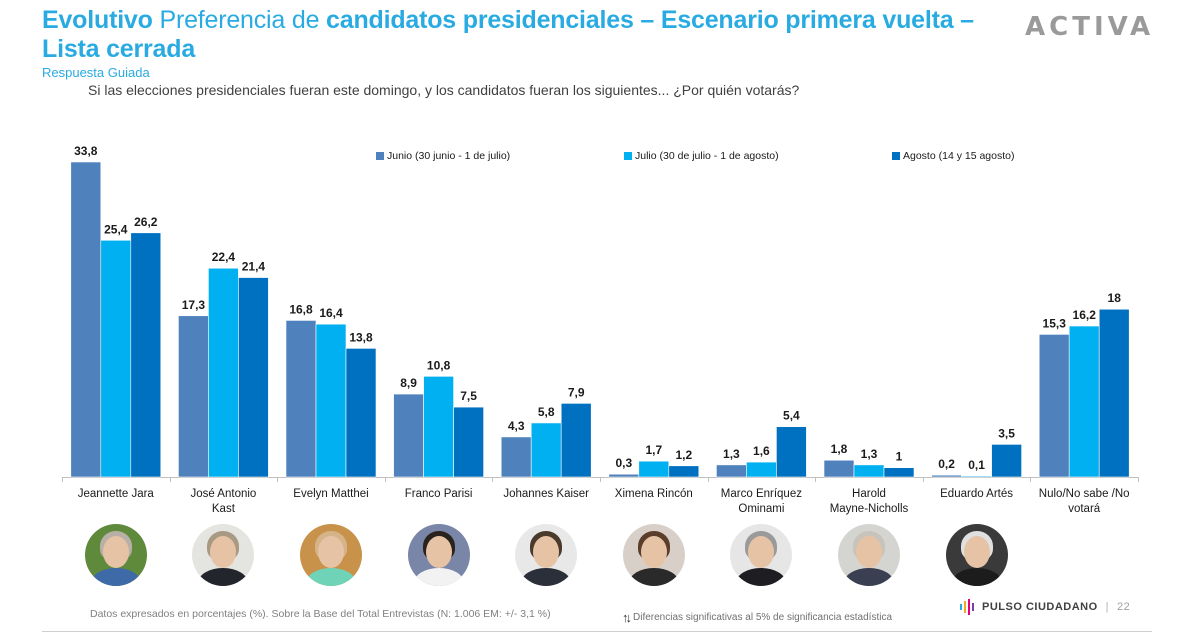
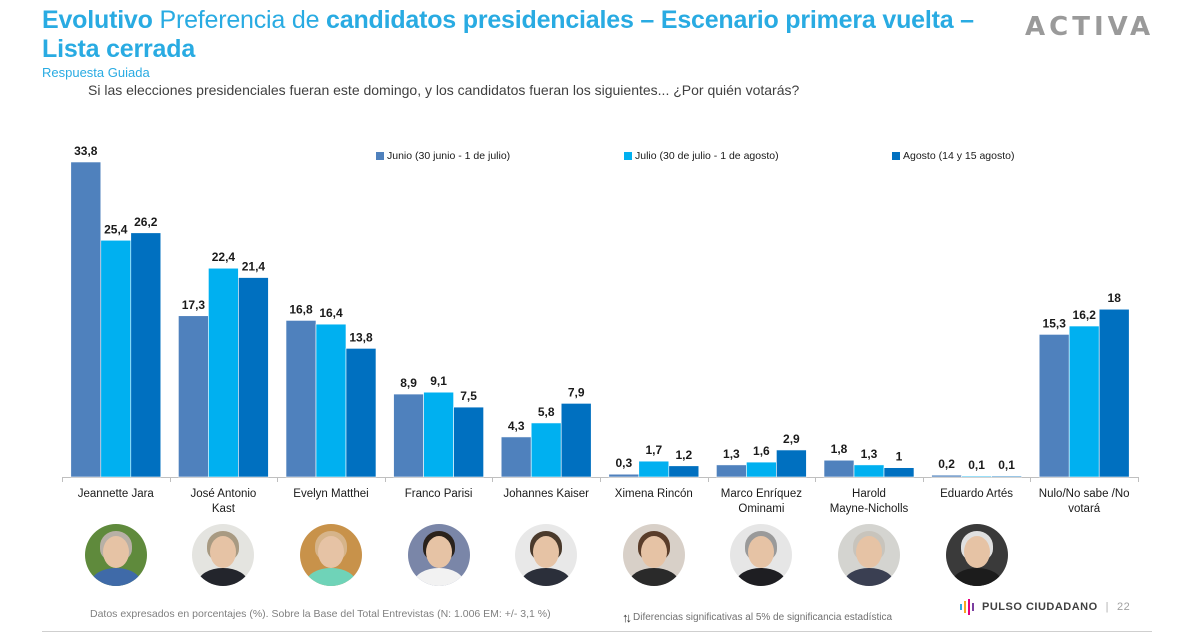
Julio (30 de julio - 1 de agosto)/Franco Parisi: 10,8 -> 9,1
Agosto (14 y 15 agosto)/Marco Enríquez Ominami: 5,4 -> 2,9
Agosto (14 y 15 agosto)/Eduardo Artés: 3,5 -> 0,1
